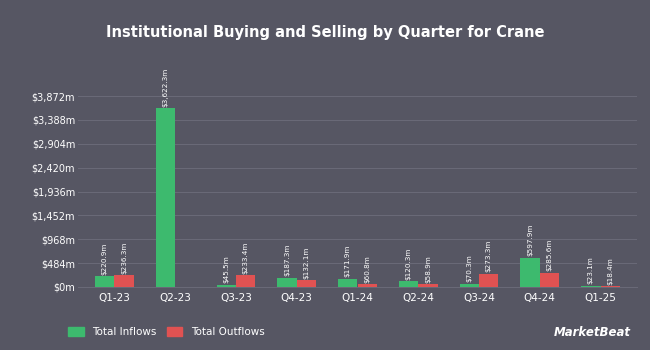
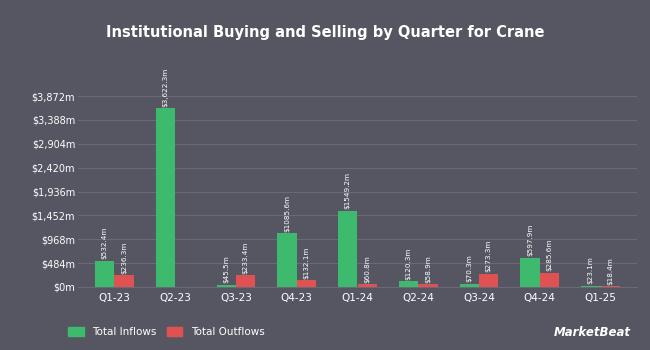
Total Inflows/Q1-23: $220.9m -> $532.4m
Total Inflows/Q4-23: $187.3m -> $1085.6m
Total Inflows/Q1-24: $171.9m -> $1549.2m
